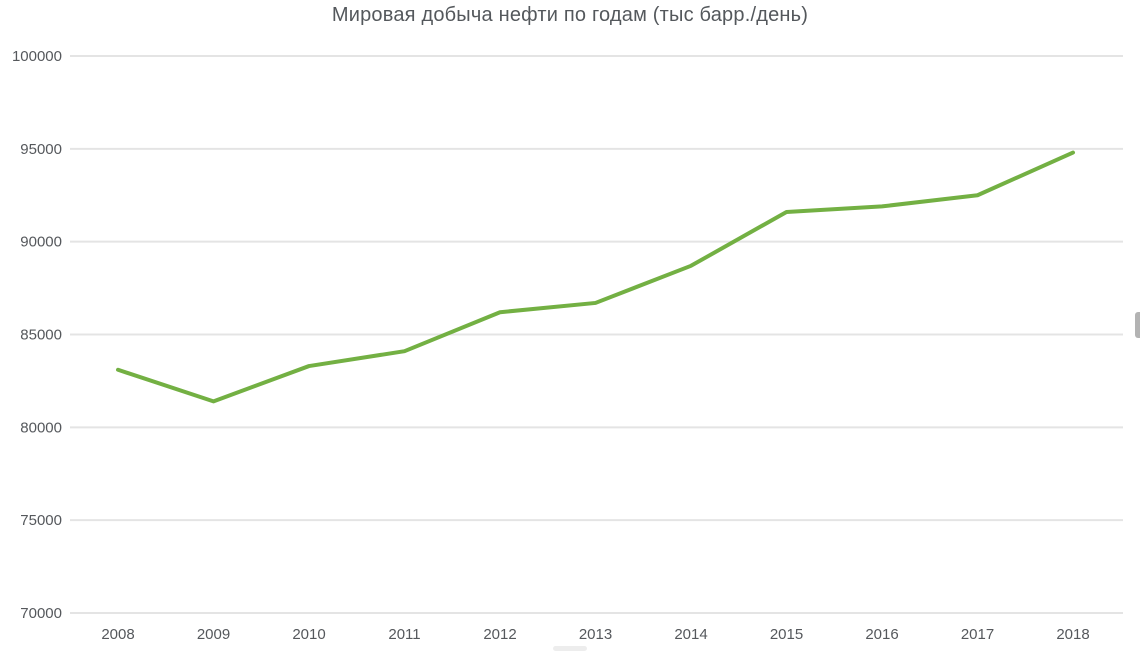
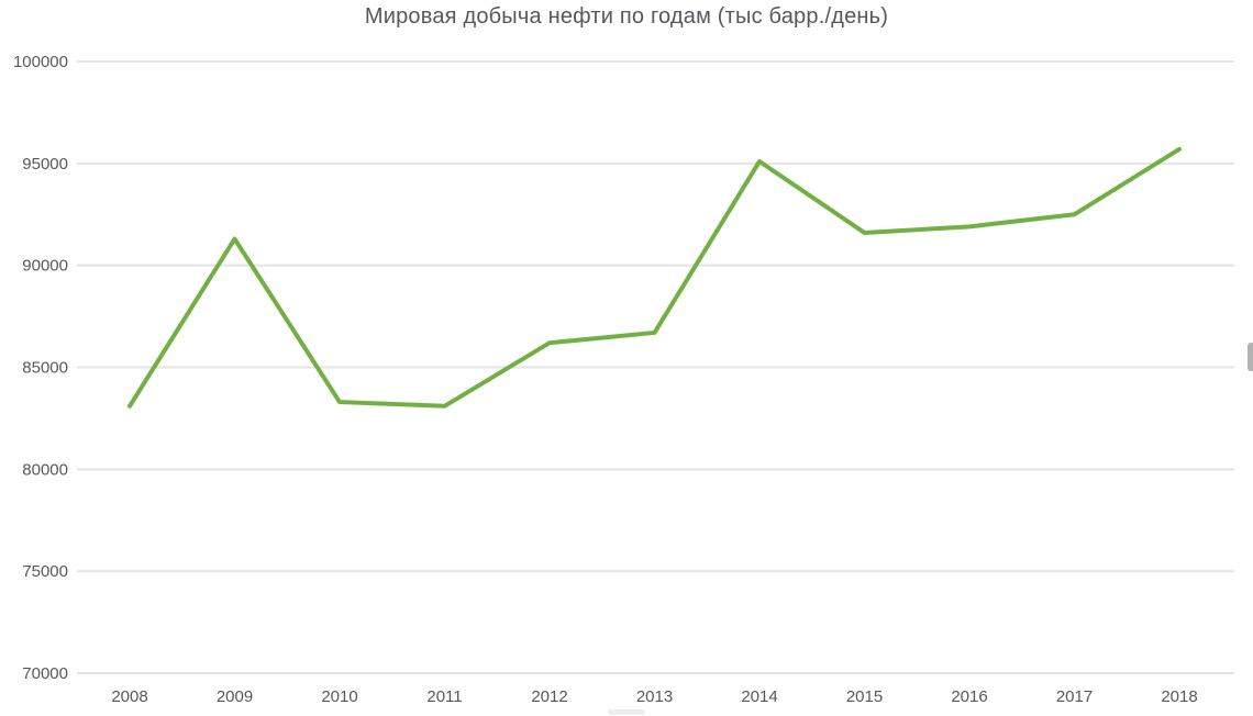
2009: 81400 -> 91300
2011: 84100 -> 83100
2014: 88700 -> 95100
2018: 94800 -> 95700
